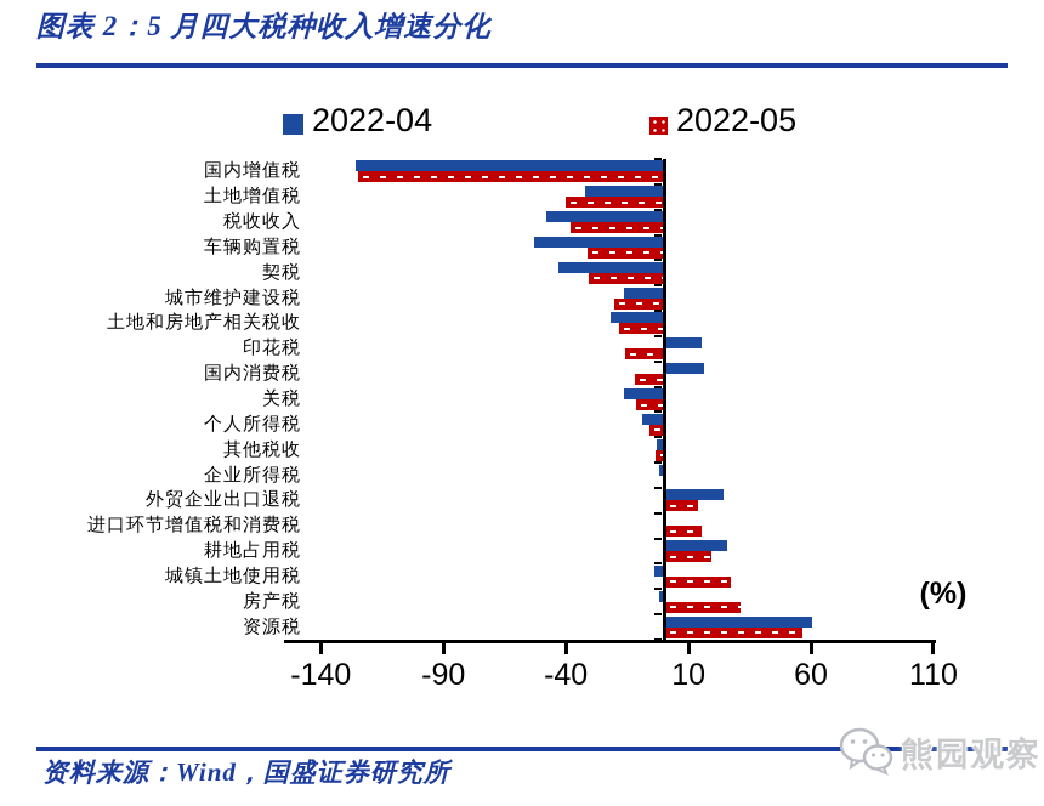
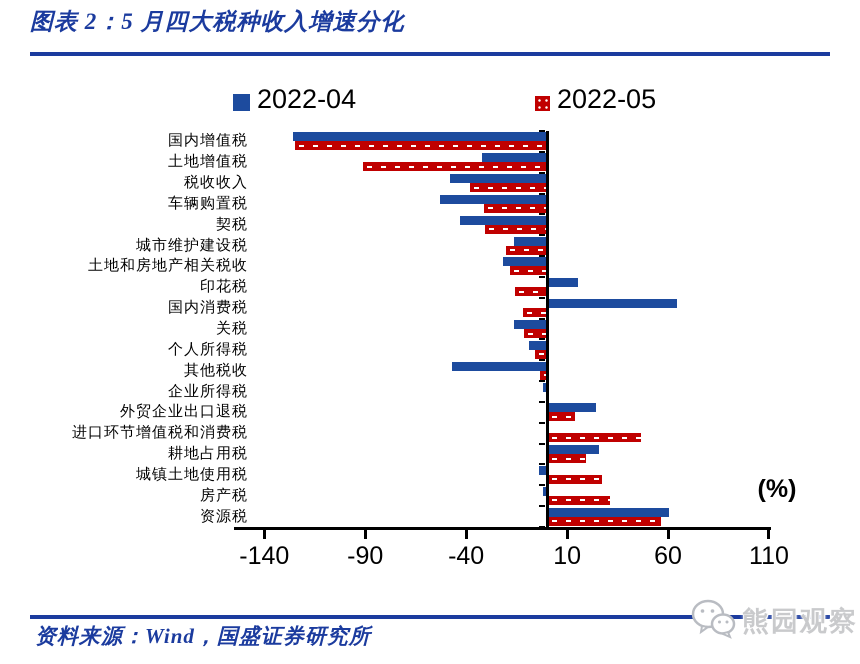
2022-05/土地增值税: -40 -> -91
2022-04/国内消费税: 16 -> 64
2022-04/其他税收: -3 -> -47
2022-05/进口环节增值税和消费税: 15 -> 46
